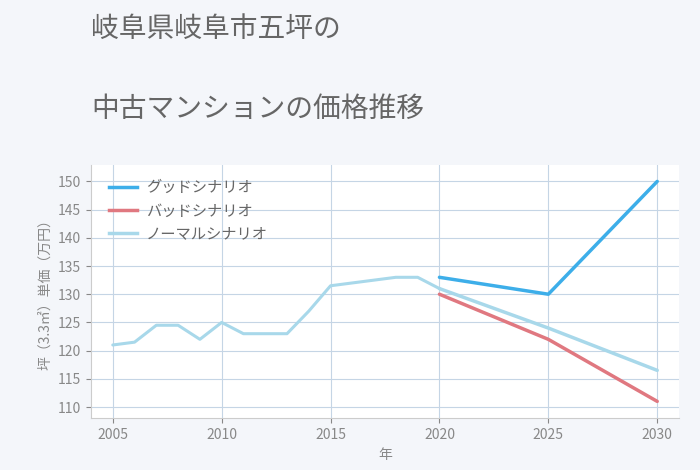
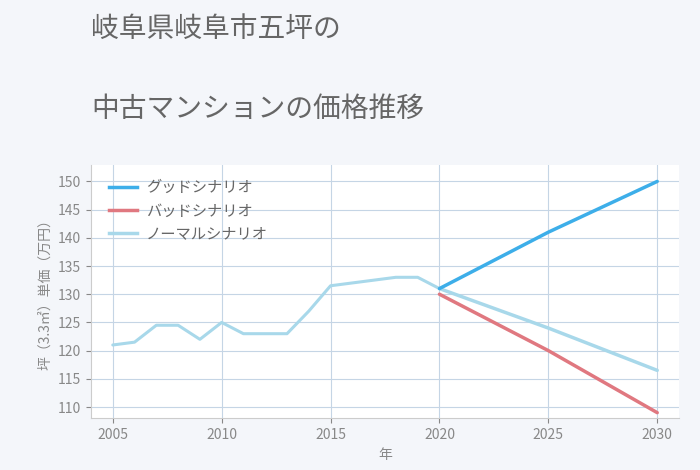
グッドシナリオ/2020: 133 -> 131
グッドシナリオ/2025: 130 -> 141
バッドシナリオ/2025: 122 -> 120
バッドシナリオ/2030: 111 -> 109
